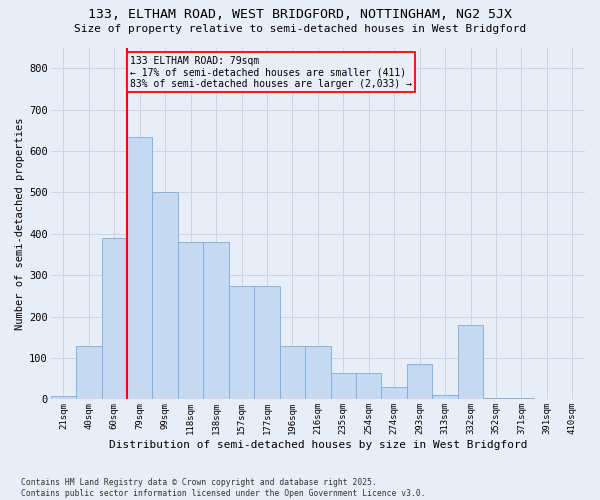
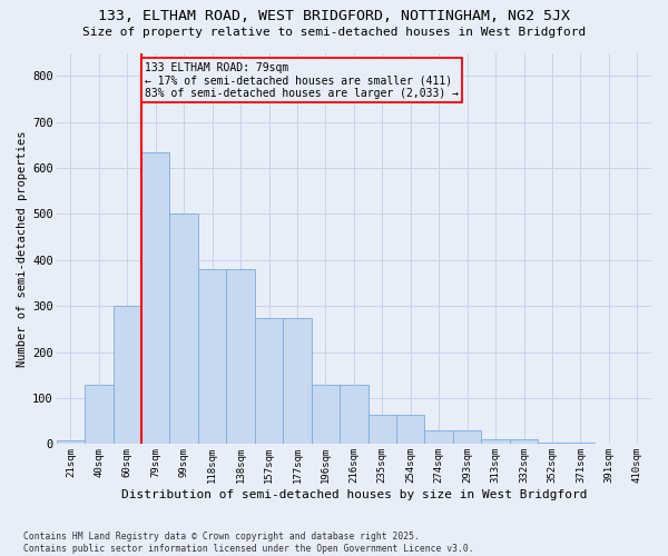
60sqm: 390 -> 300
293sqm: 85 -> 30
332sqm: 180 -> 10
